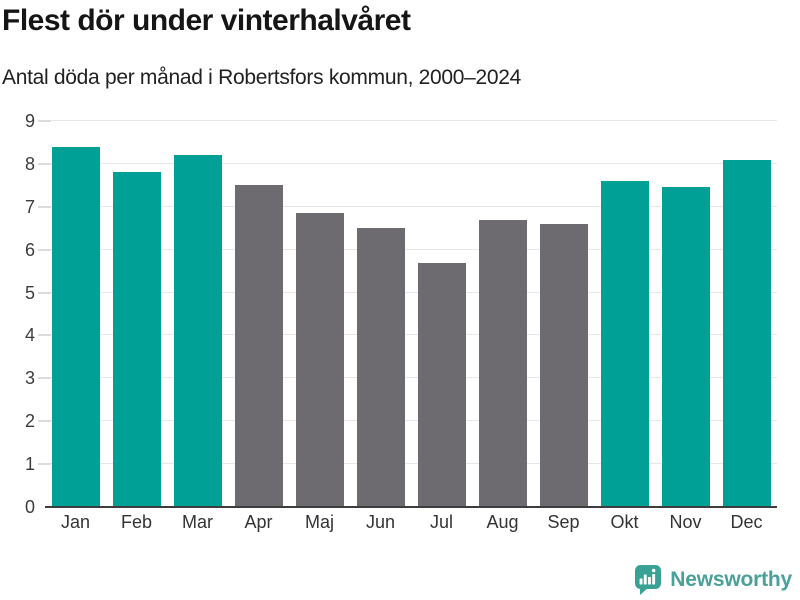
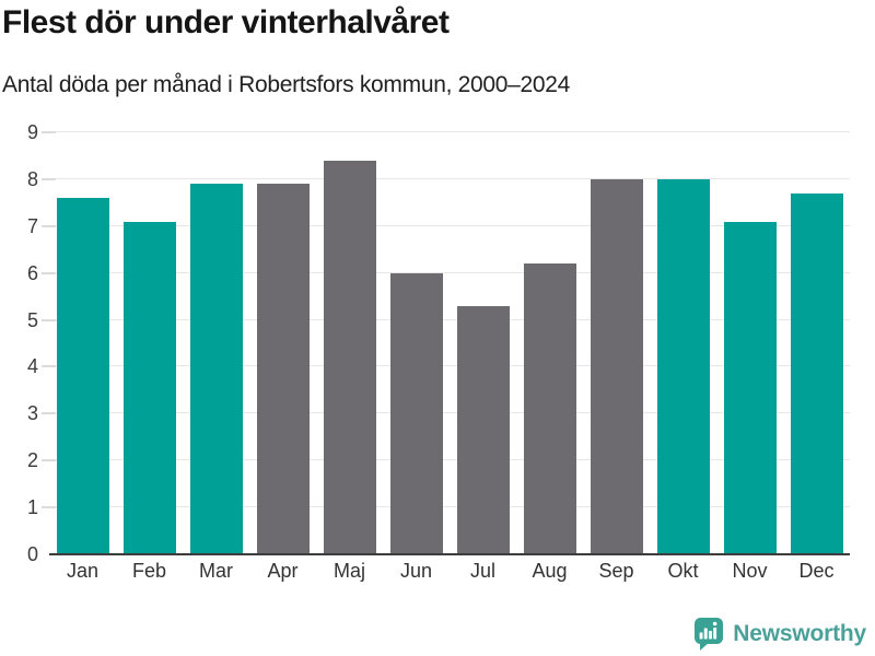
Jan: 8.4 -> 7.6
Feb: 7.8 -> 7.1
Mar: 8.2 -> 7.9
Apr: 7.5 -> 7.9
Maj: 6.8 -> 8.4
Jun: 6.5 -> 6.0
Jul: 5.7 -> 5.3
Aug: 6.7 -> 6.2
Sep: 6.6 -> 8.0
Okt: 7.6 -> 8.0
Nov: 7.5 -> 7.1
Dec: 8.1 -> 7.7
